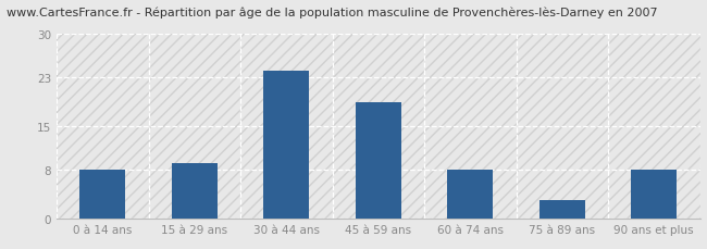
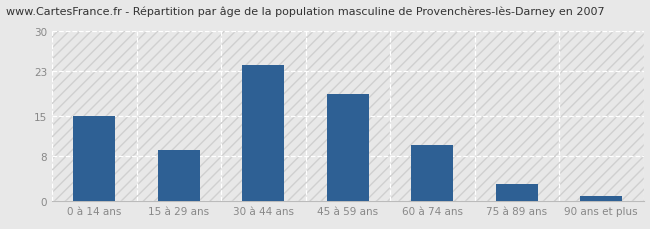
0 à 14 ans: 8 -> 15
60 à 74 ans: 8 -> 10
90 ans et plus: 8 -> 1
